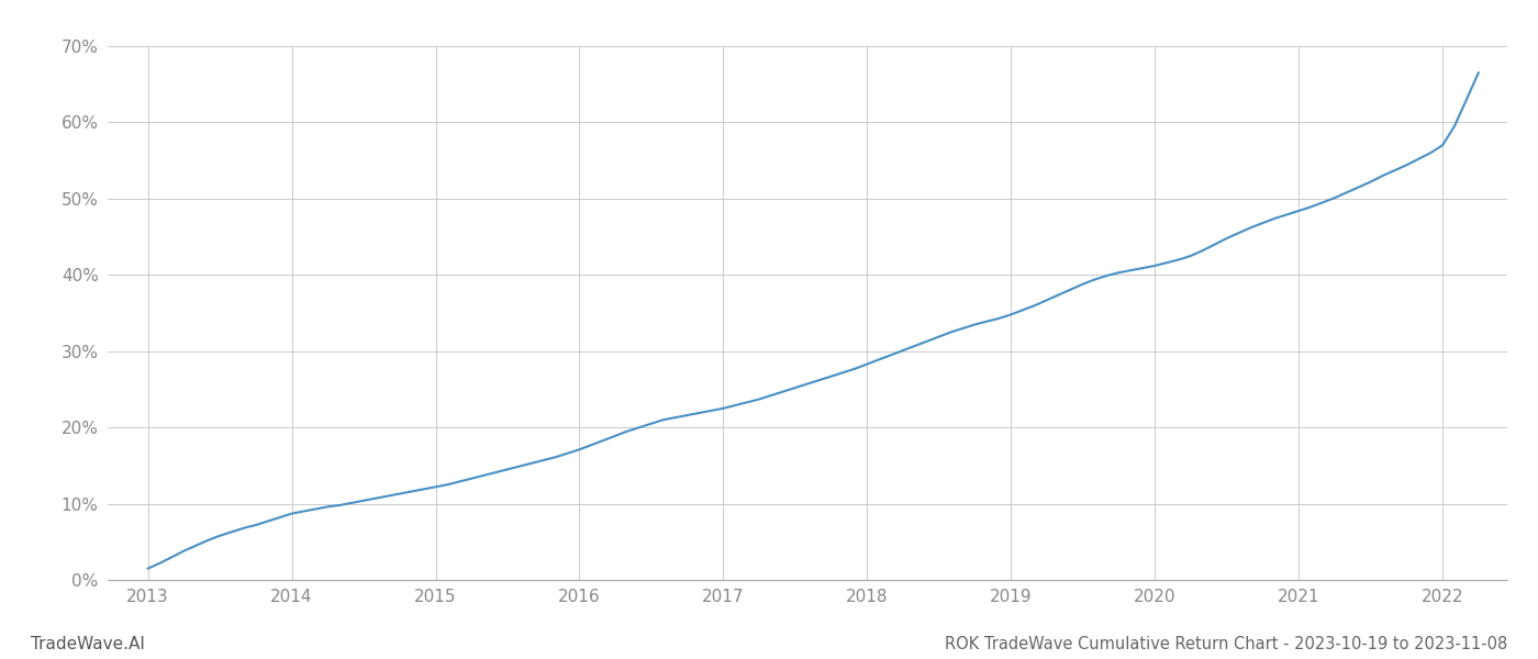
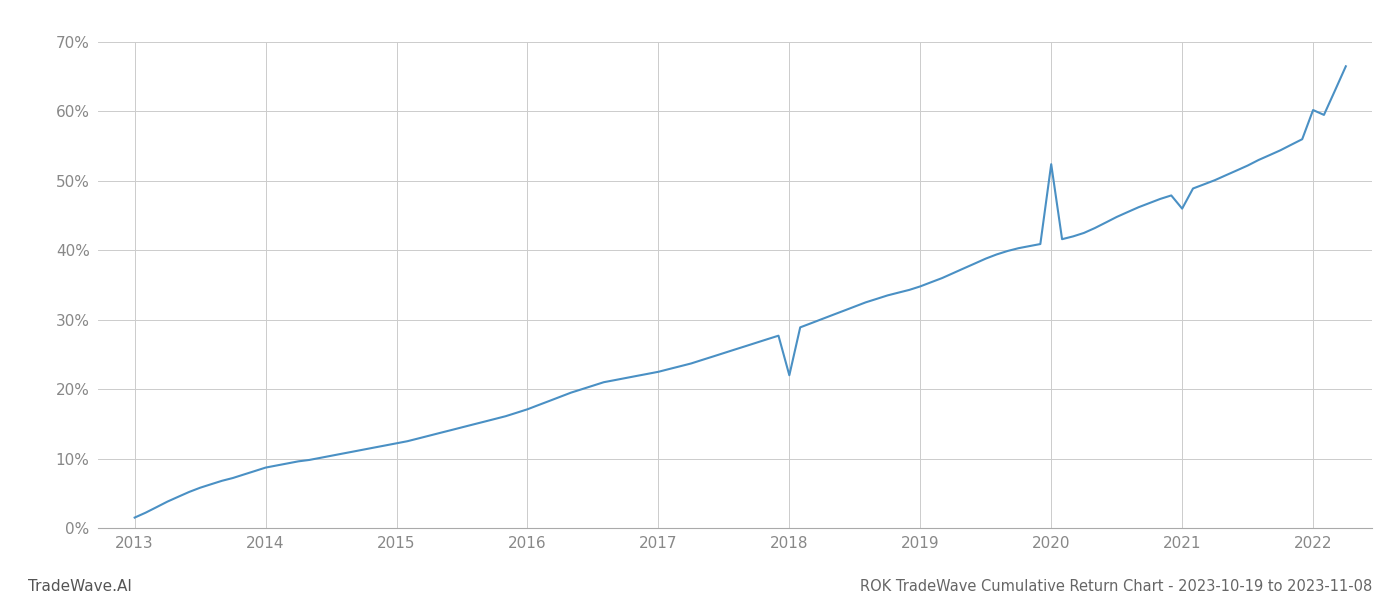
2018: 28.3% -> 22.0%
2020: 41.2% -> 52.4%
2021: 48.4% -> 46.0%
2022: 57.0% -> 60.2%
